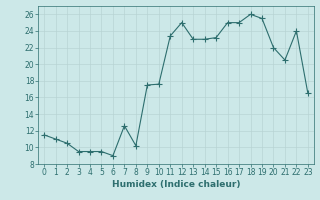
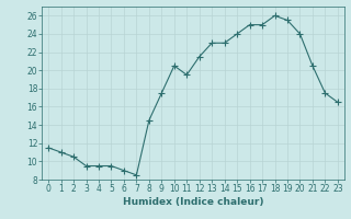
7: 12.6 -> 8.5
8: 10.2 -> 14.5
10: 17.6 -> 20.5
11: 23.4 -> 19.5
12: 25.0 -> 21.5
15: 23.2 -> 24.0
20: 22.0 -> 24.0
22: 24.0 -> 17.5
